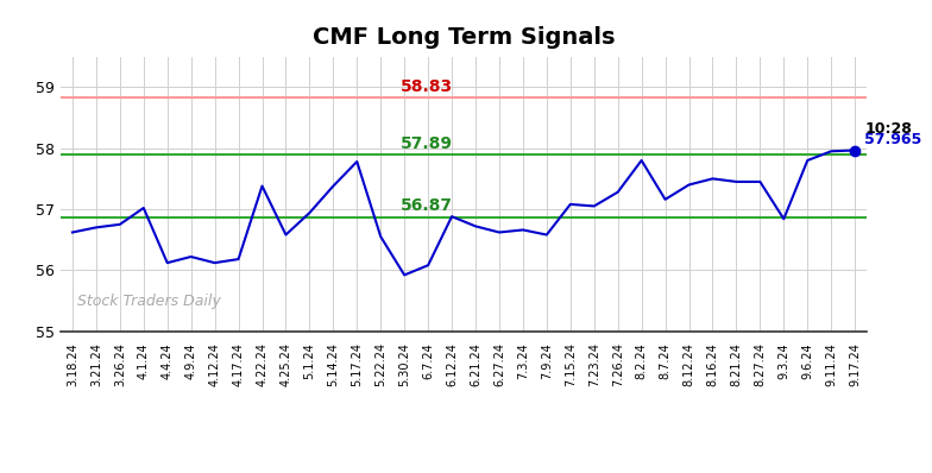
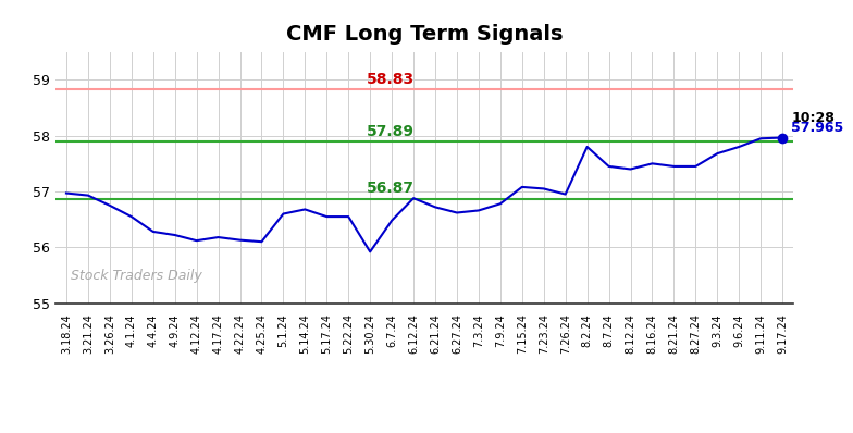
3.18.24: 56.62 -> 56.97
3.21.24: 56.70 -> 56.93
4.1.24: 57.02 -> 56.55
4.4.24: 56.12 -> 56.28
4.22.24: 57.38 -> 56.13
4.25.24: 56.58 -> 56.10
5.1.24: 56.94 -> 56.60
5.14.24: 57.38 -> 56.68
5.17.24: 57.78 -> 56.55
6.7.24: 56.08 -> 56.48
7.9.24: 56.58 -> 56.78
7.26.24: 57.28 -> 56.95
8.7.24: 57.16 -> 57.45
9.3.24: 56.84 -> 57.68
